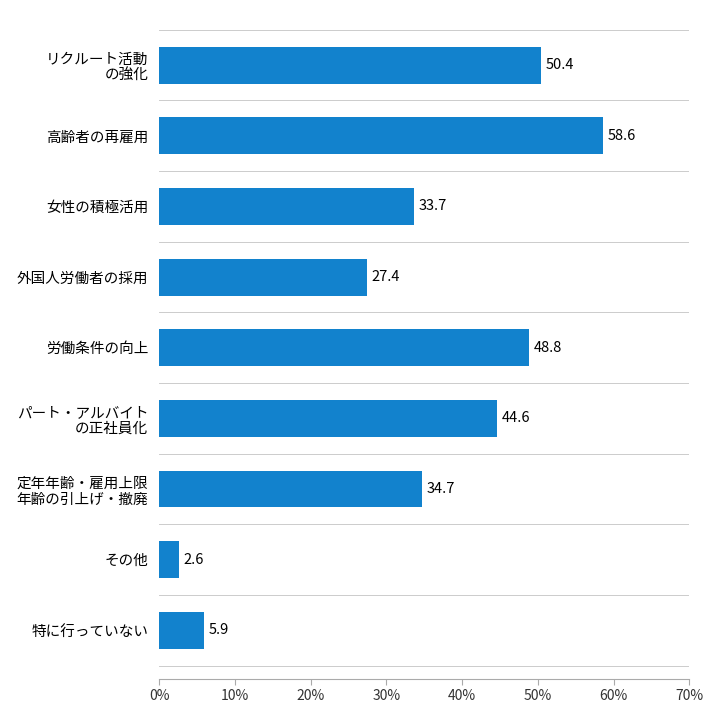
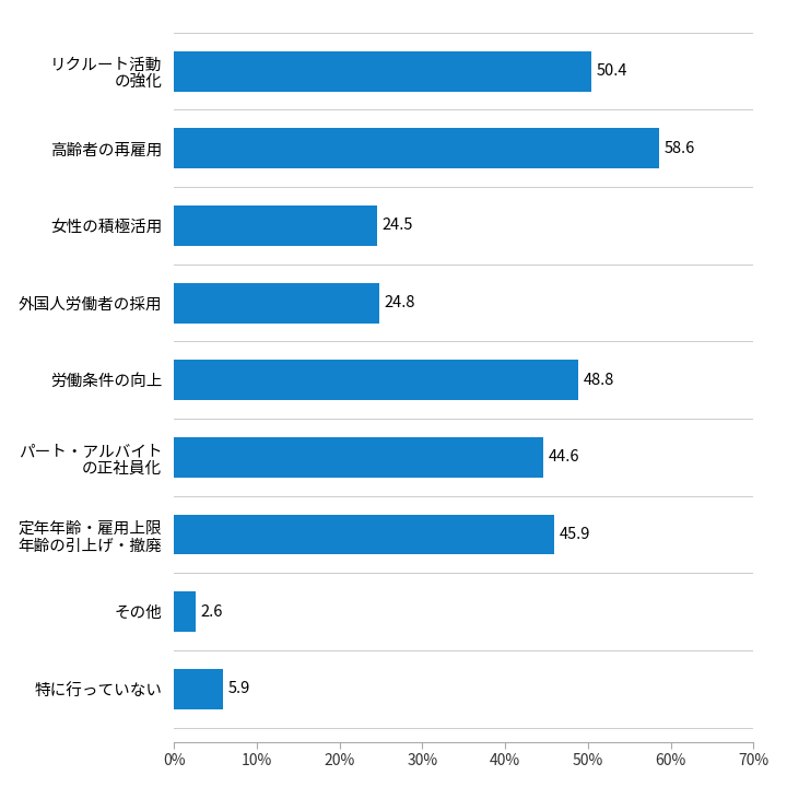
女性の積極活用: 33.7 -> 24.5
外国人労働者の採用: 27.4 -> 24.8
定年年齢・雇用上限 年齢の引上げ・撤廃: 34.7 -> 45.9
